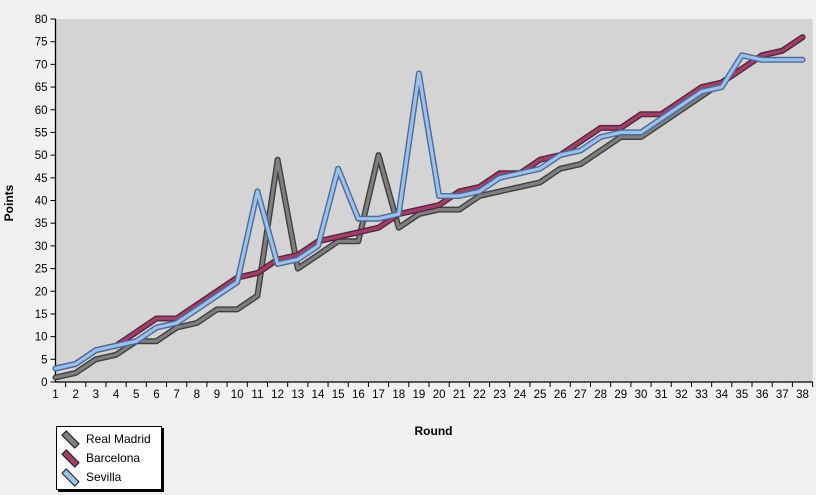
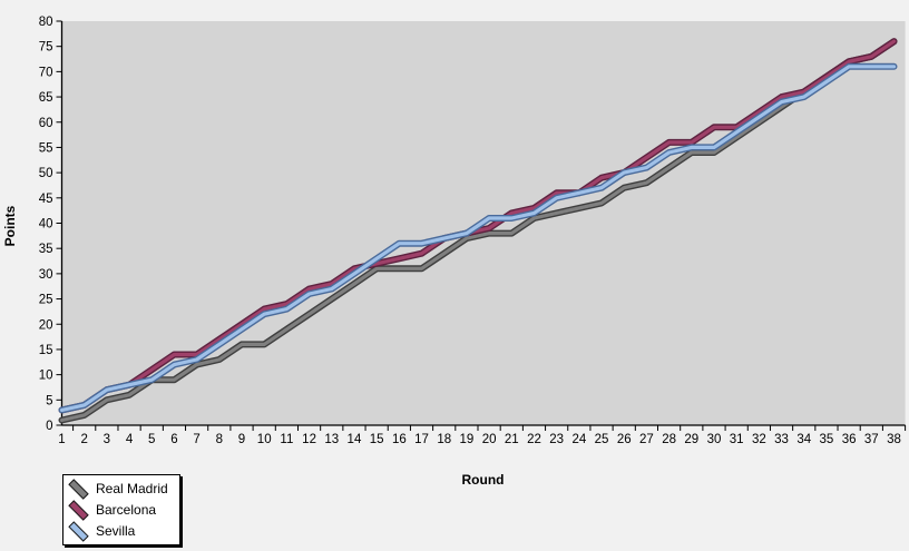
Sevilla/11: 42 -> 23
Real Madrid/12: 49 -> 22
Sevilla/15: 47 -> 33
Real Madrid/17: 50 -> 31
Sevilla/19: 68 -> 38
Sevilla/35: 72 -> 68
